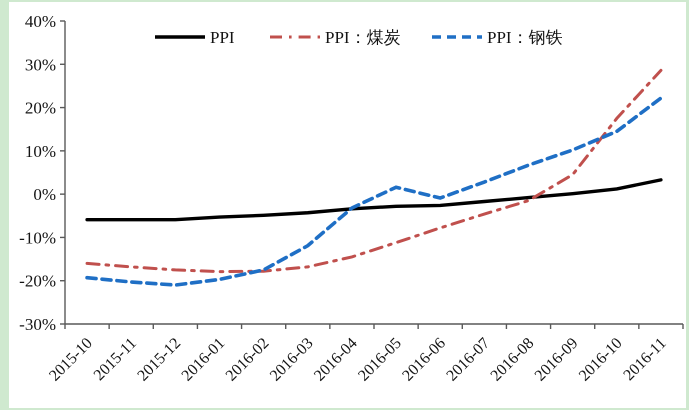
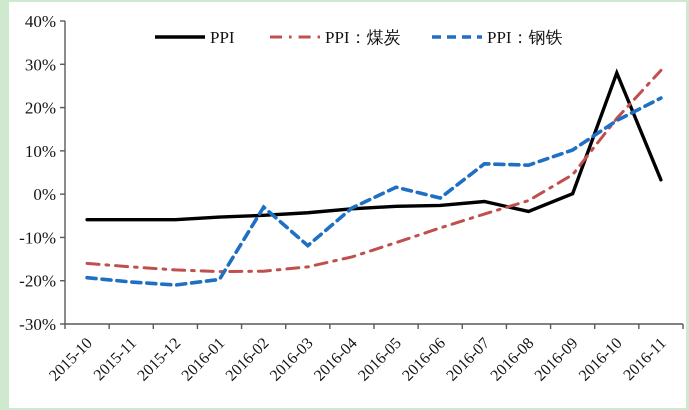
PPI：钢铁/2016-02: -18% -> -3%
PPI：钢铁/2016-07: 3% -> 7%
PPI/2016-08: -1% -> -4%
PPI/2016-10: 1% -> 28%
PPI：钢铁/2016-10: 14% -> 17%
